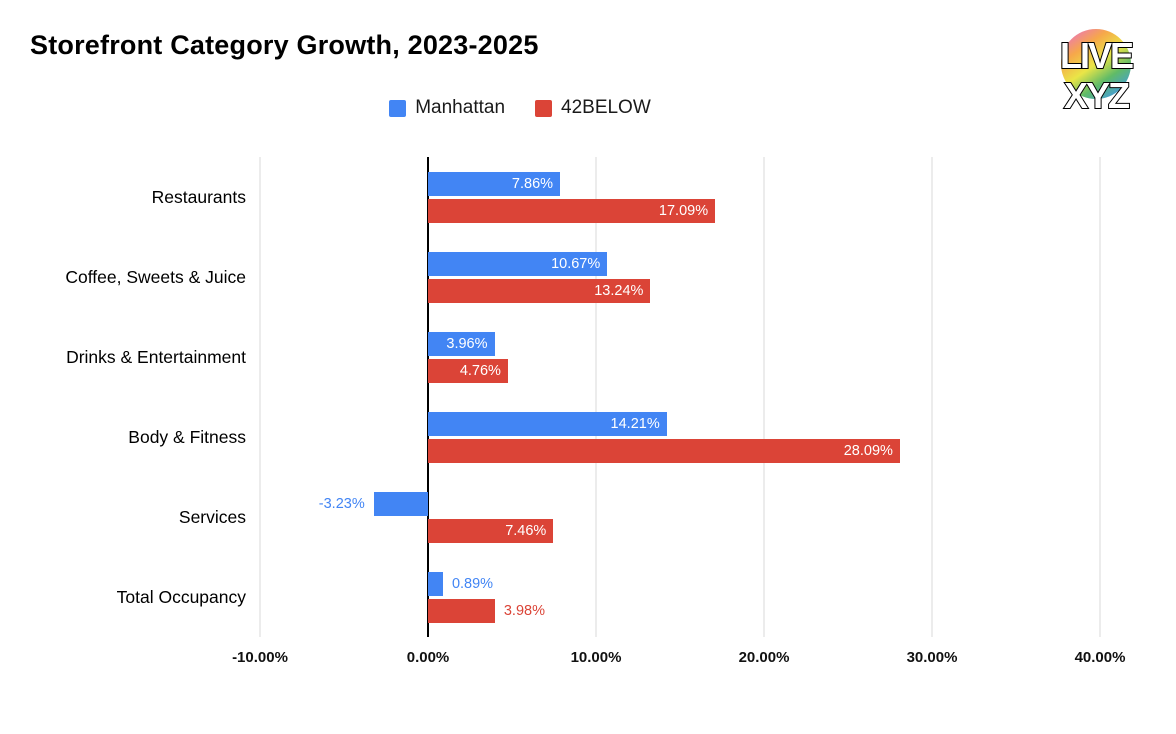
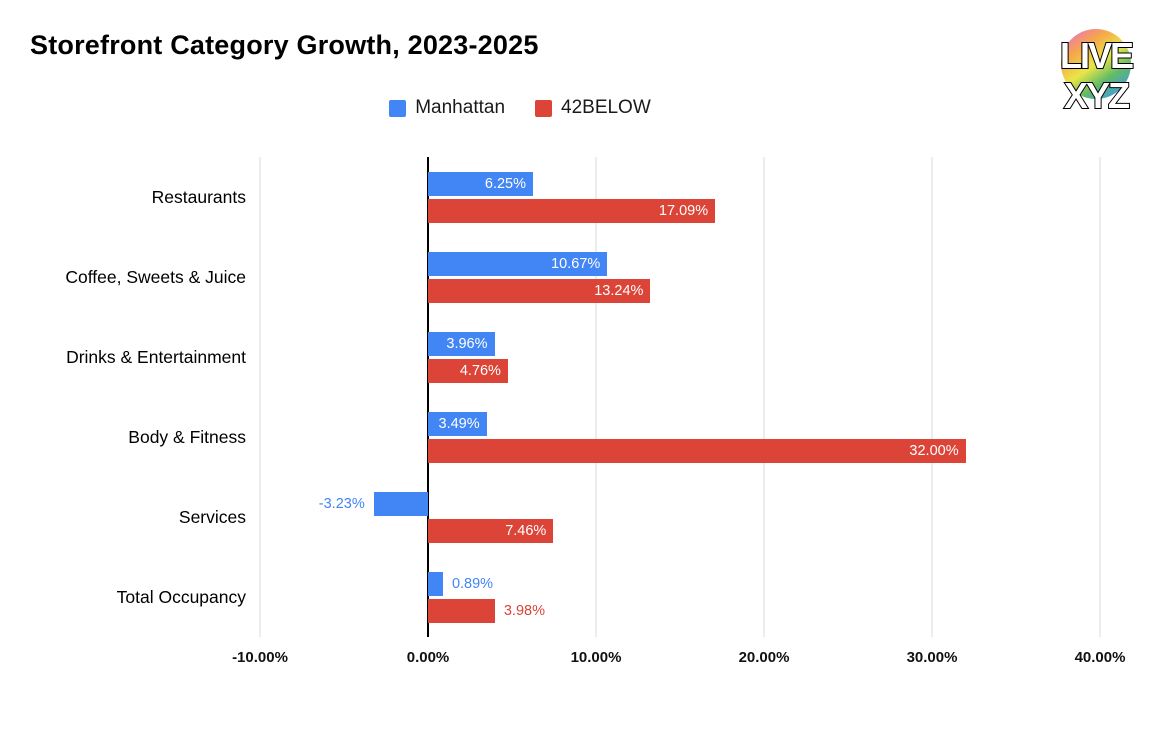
Manhattan/Restaurants: 7.86% -> 6.25%
Manhattan/Body & Fitness: 14.21% -> 3.49%
42BELOW/Body & Fitness: 28.09% -> 32.00%
